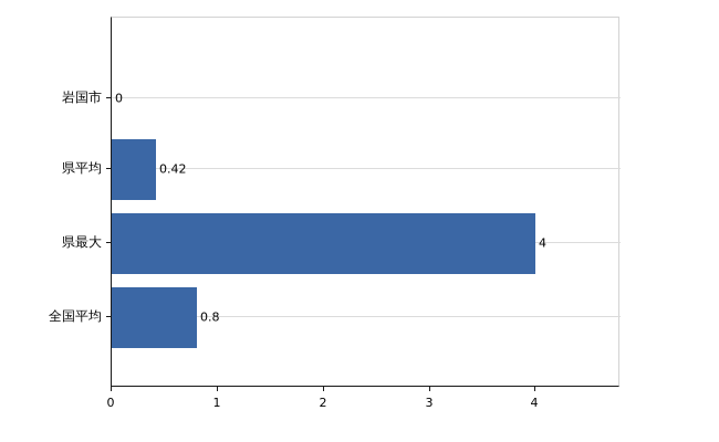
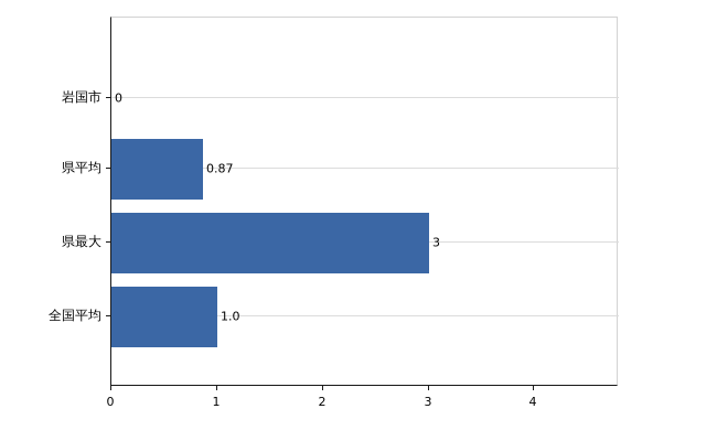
県平均: 0.42 -> 0.87
県最大: 4 -> 3
全国平均: 0.8 -> 1.0
